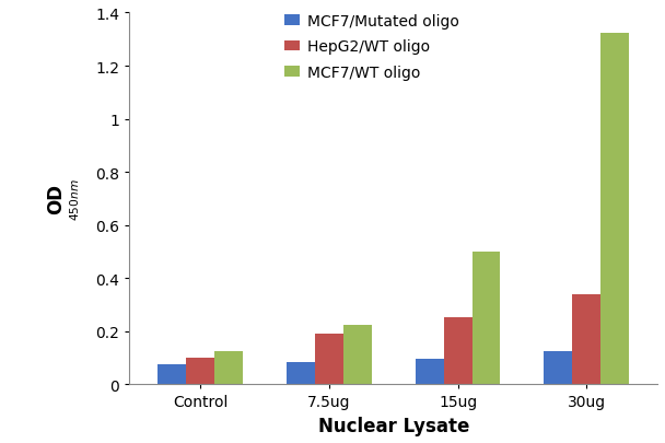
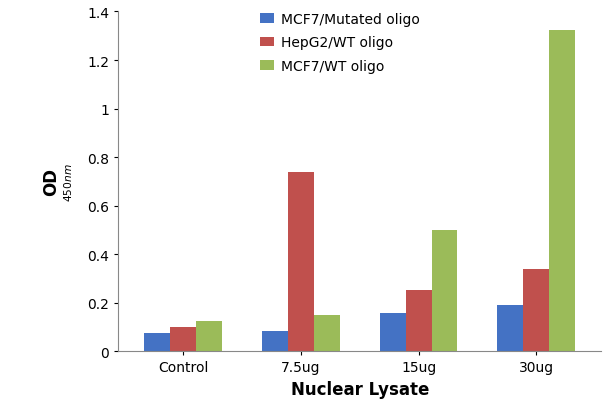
HepG2/WT oligo/7.5ug: 0.190 -> 0.740
MCF7/WT oligo/7.5ug: 0.225 -> 0.150
MCF7/Mutated oligo/15ug: 0.095 -> 0.160
MCF7/Mutated oligo/30ug: 0.125 -> 0.190
